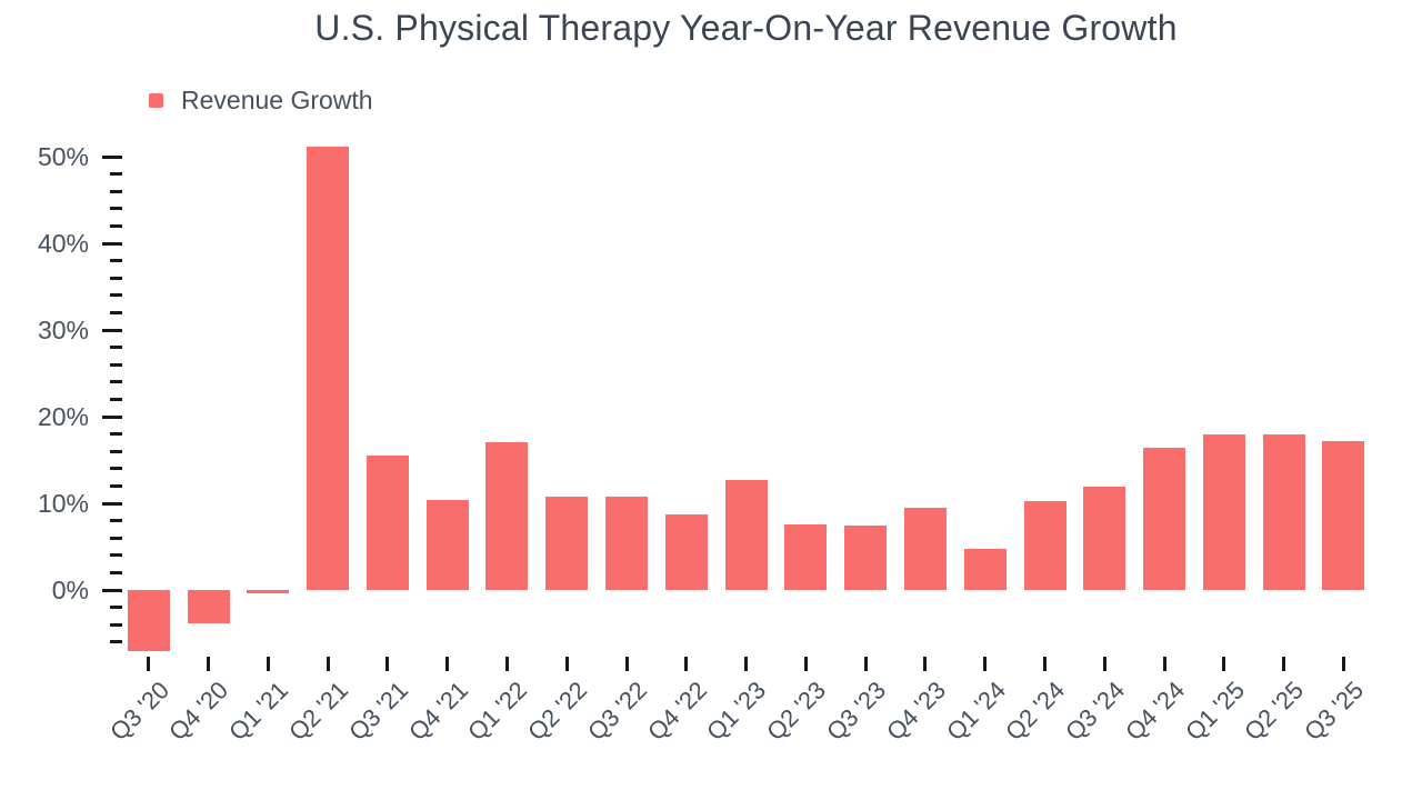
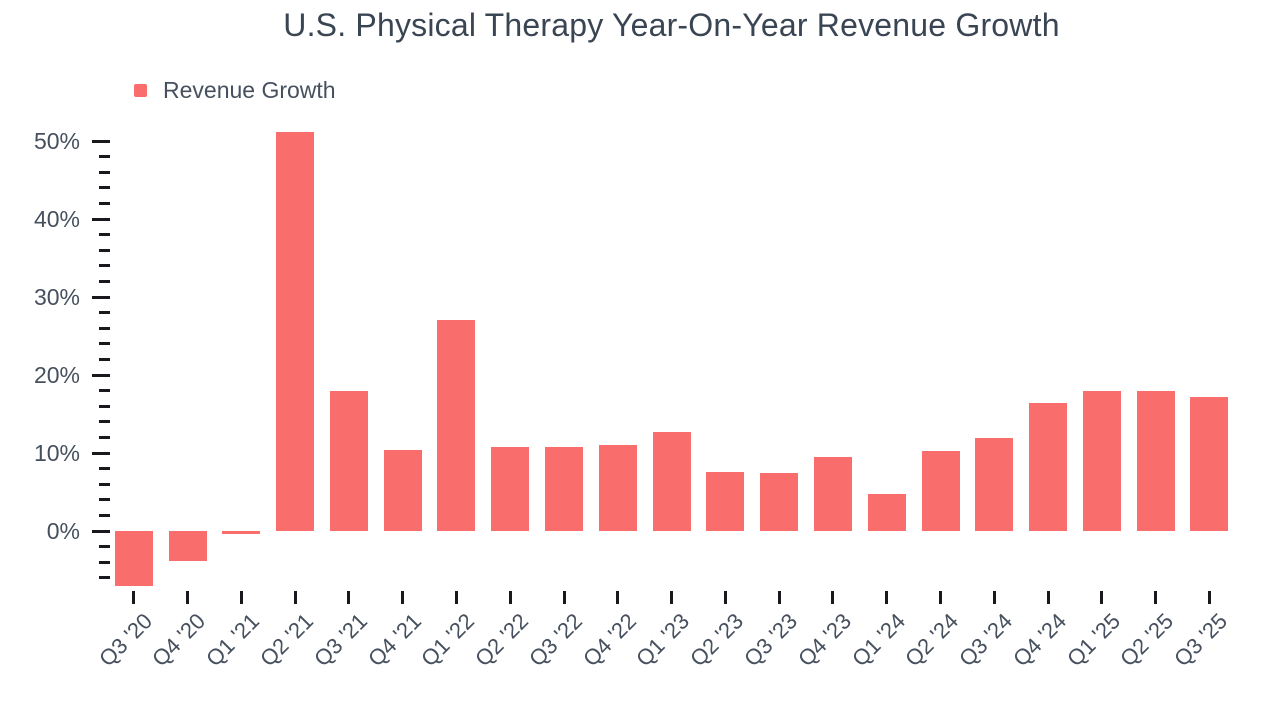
Q3 '21: 16% -> 18%
Q1 '22: 17% -> 27%
Q4 '22: 9% -> 11%
